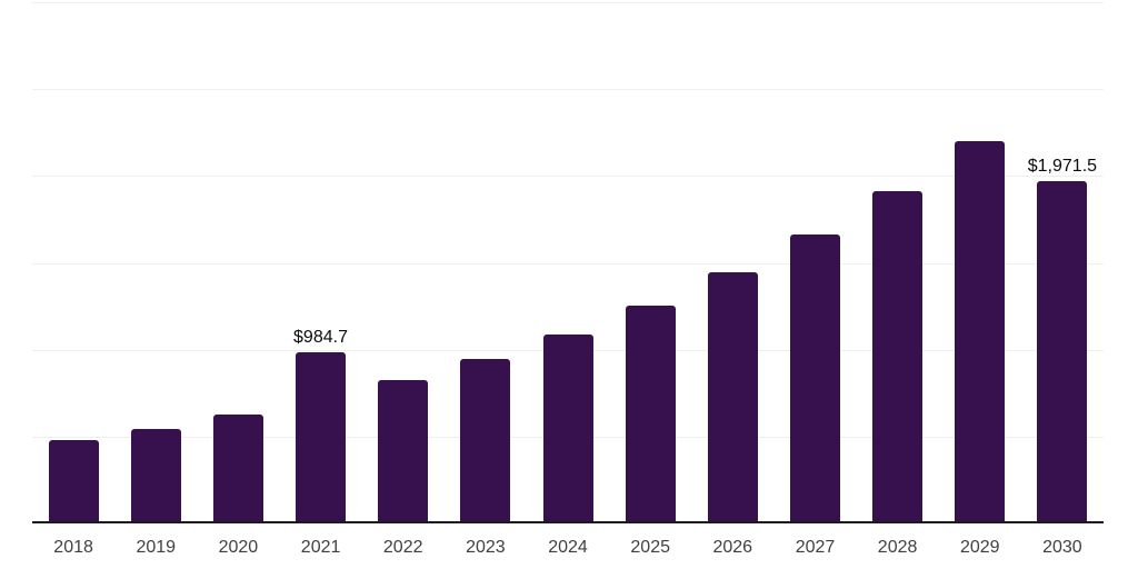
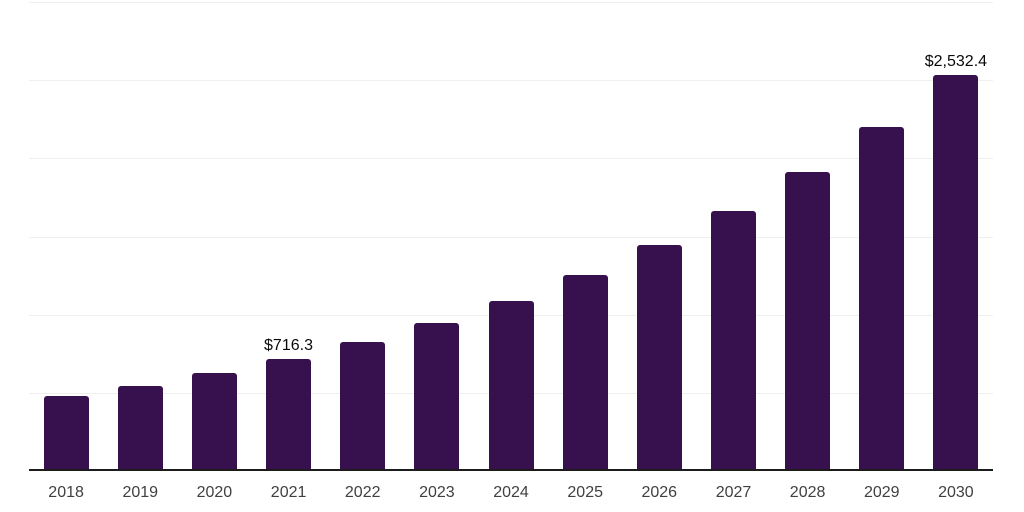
2021: $984.7 -> $716.3
2030: $1,971.5 -> $2,532.4
